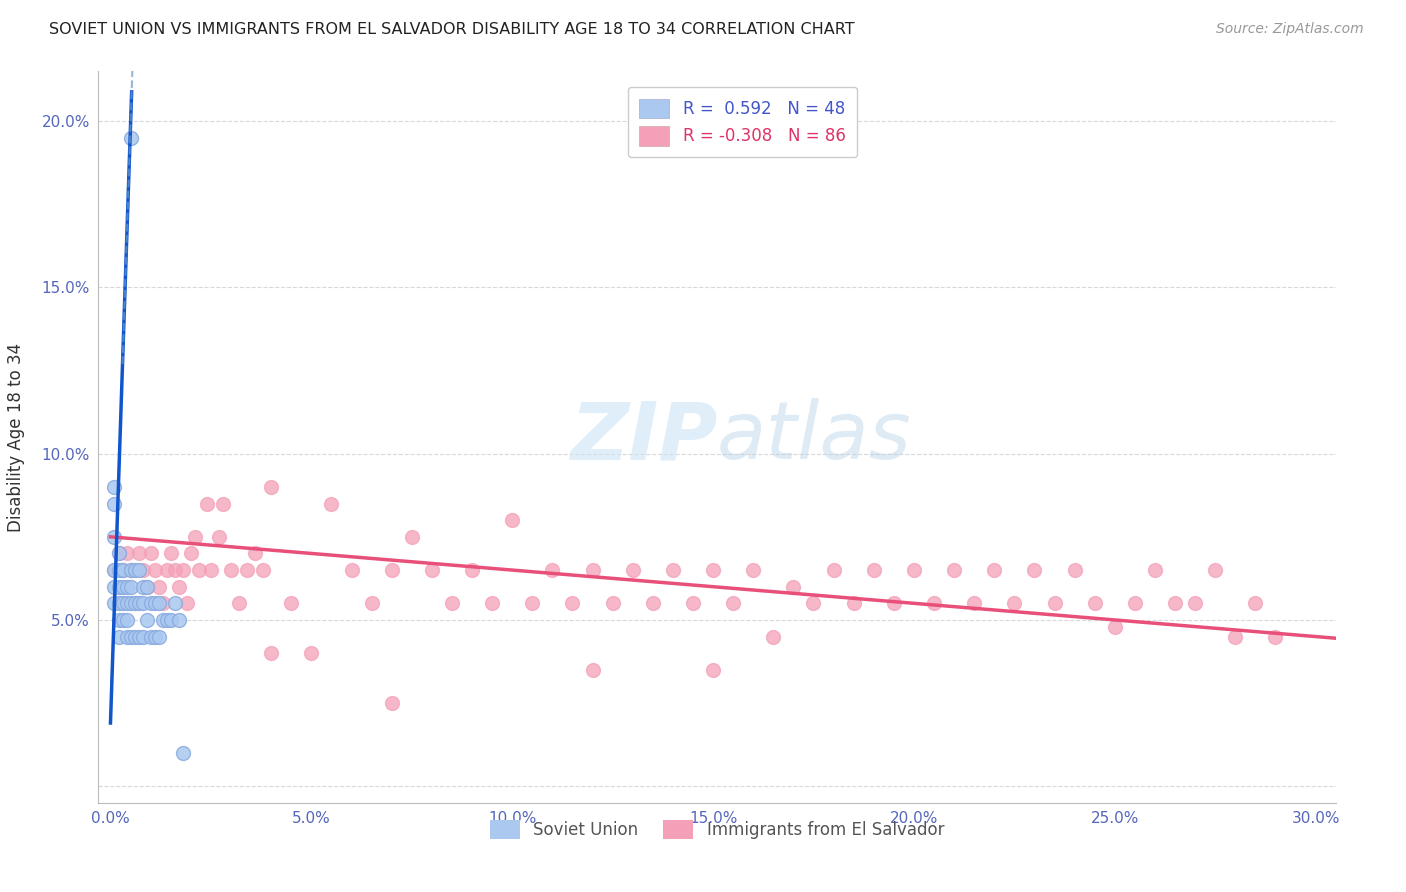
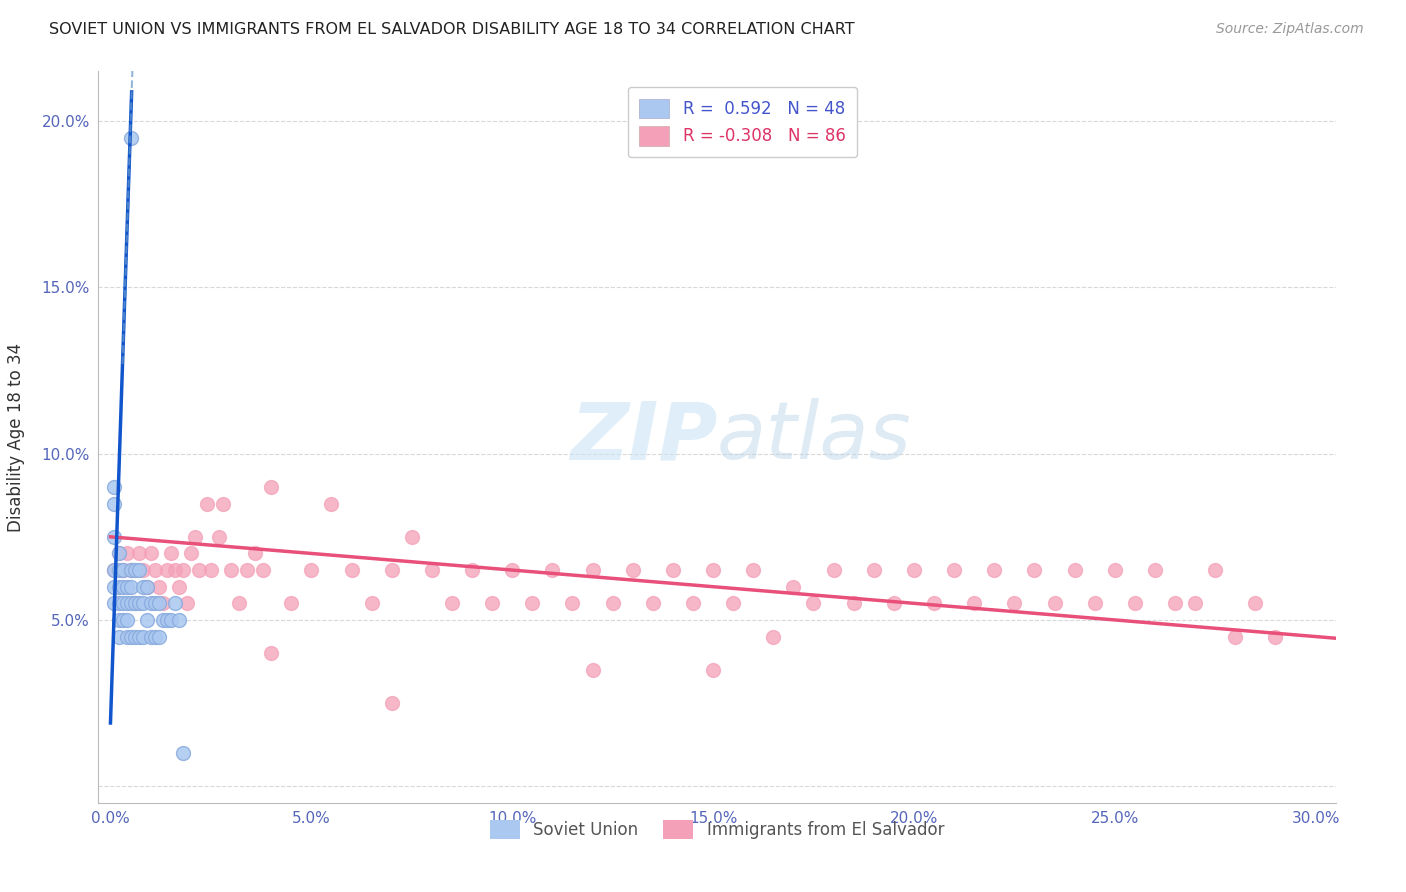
Immigrants from El Salvador/5.0%: 4.0% -> 6.5%
Immigrants from El Salvador/10.0%: 8.0% -> 6.5%
Immigrants from El Salvador/25.0%: 4.8% -> 6.5%
